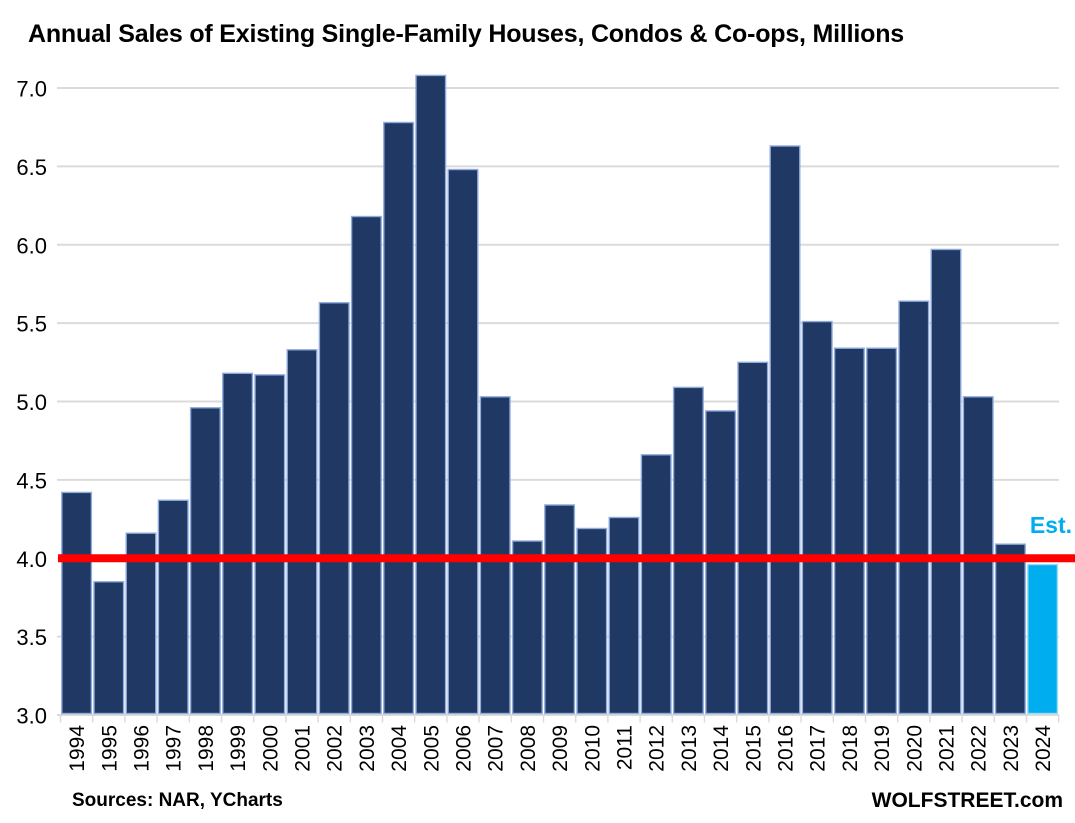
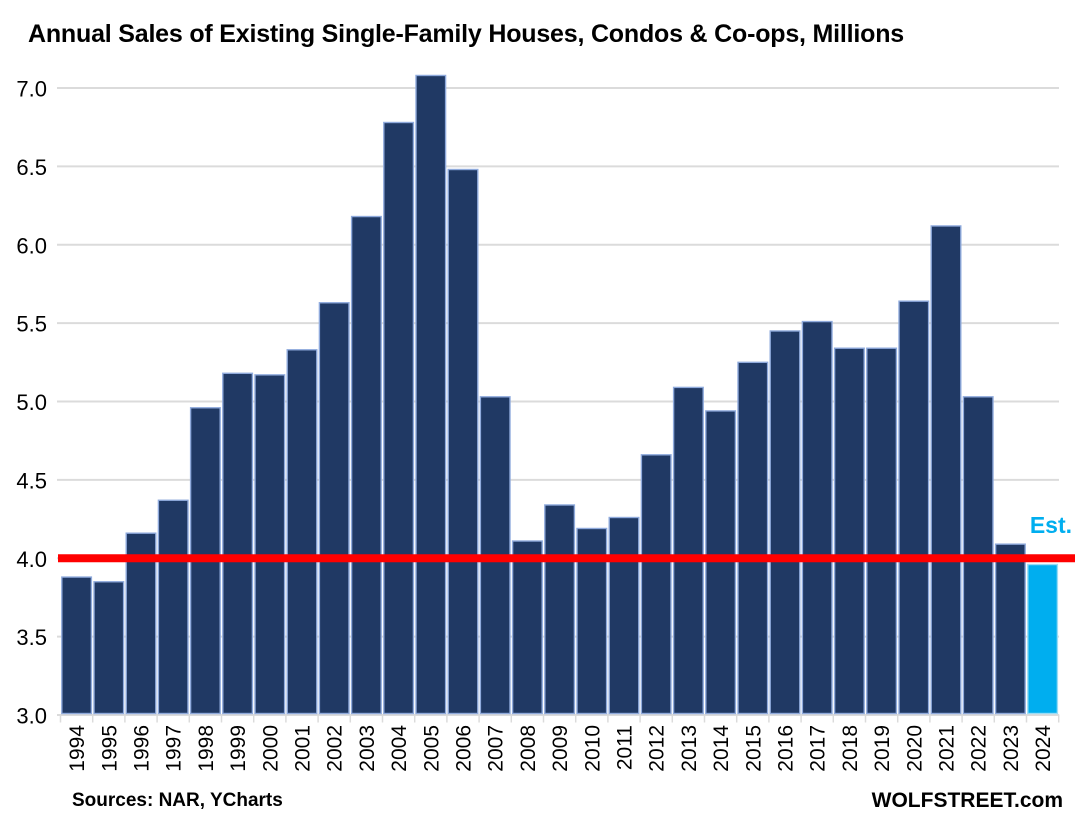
1994: 4.42 -> 3.88
2016: 6.63 -> 5.45
2021: 5.97 -> 6.12
